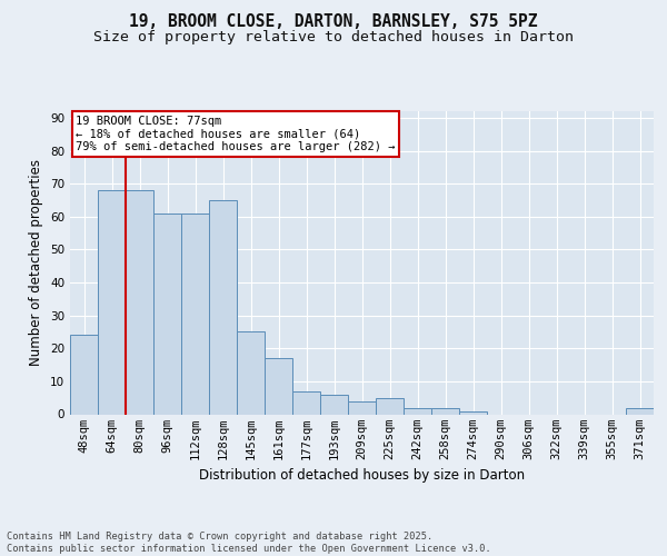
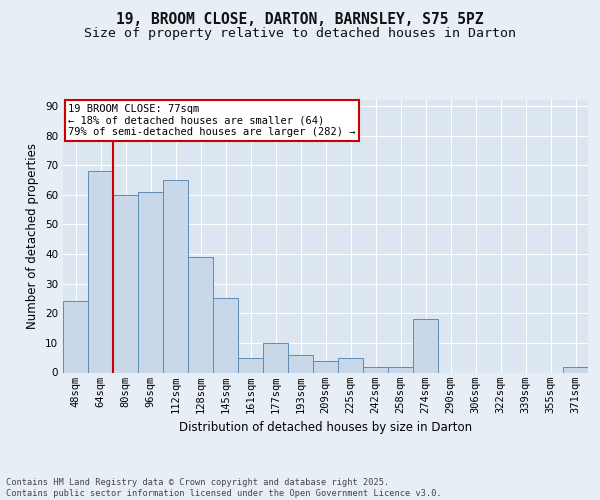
80sqm: 68 -> 60
112sqm: 61 -> 65
128sqm: 65 -> 39
161sqm: 17 -> 5
177sqm: 7 -> 10
274sqm: 1 -> 18
